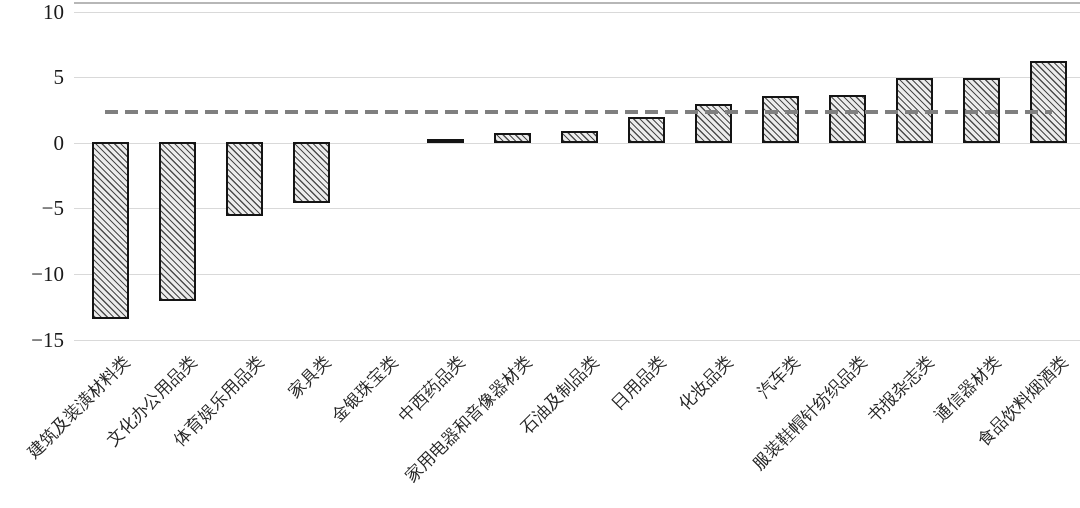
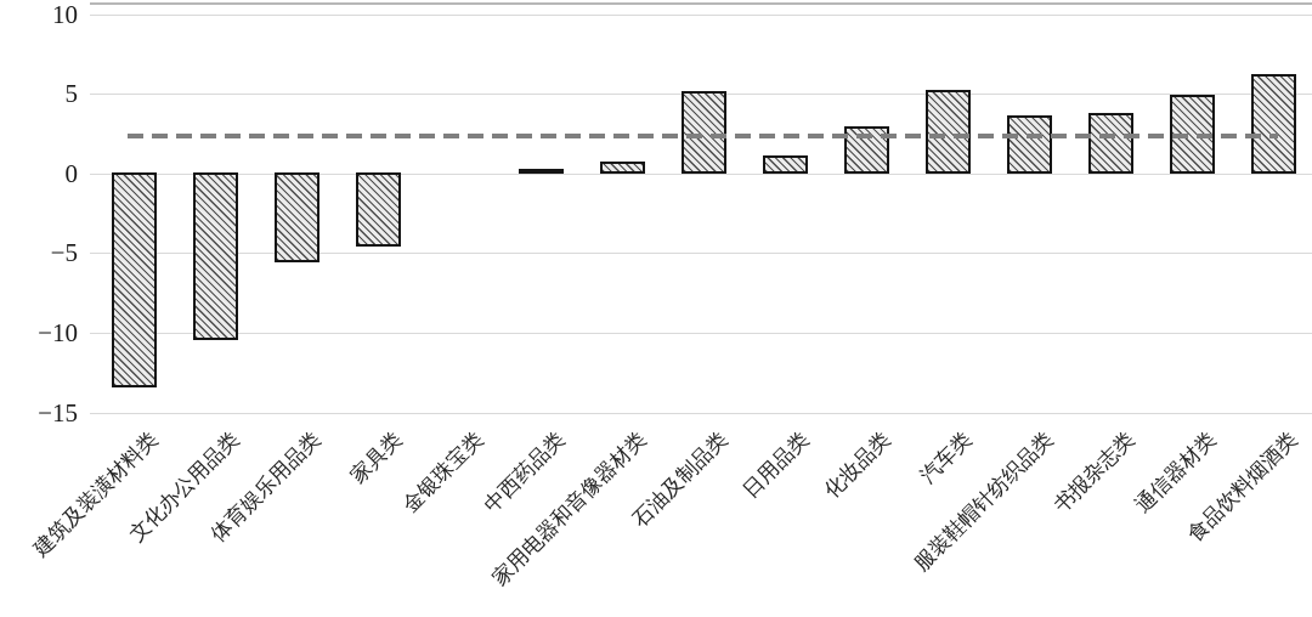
文化办公用品类: -12.1 -> -10.5
石油及制品类: 0.9 -> 5.2
日用品类: 2.0 -> 1.2
汽车类: 3.6 -> 5.3
书报杂志类: 5.0 -> 3.8
